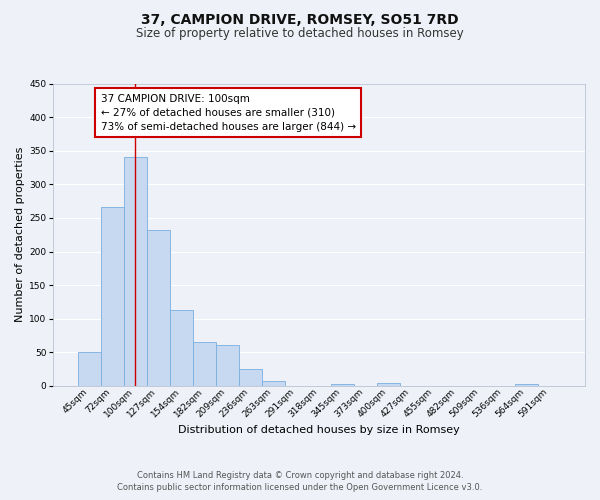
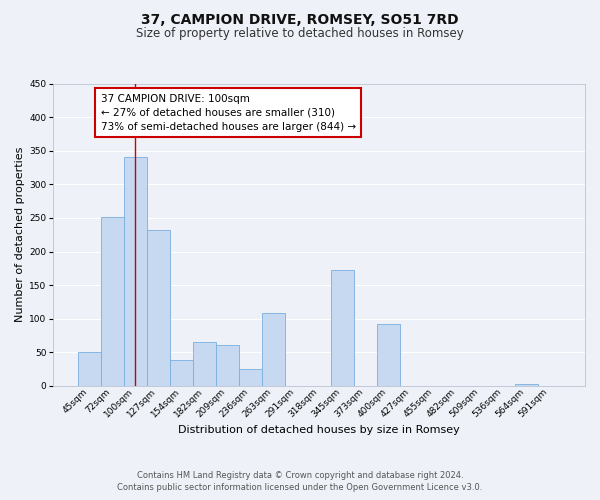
72sqm: 267 -> 252
154sqm: 113 -> 38
263sqm: 7 -> 108
345sqm: 3 -> 172
400sqm: 4 -> 92
